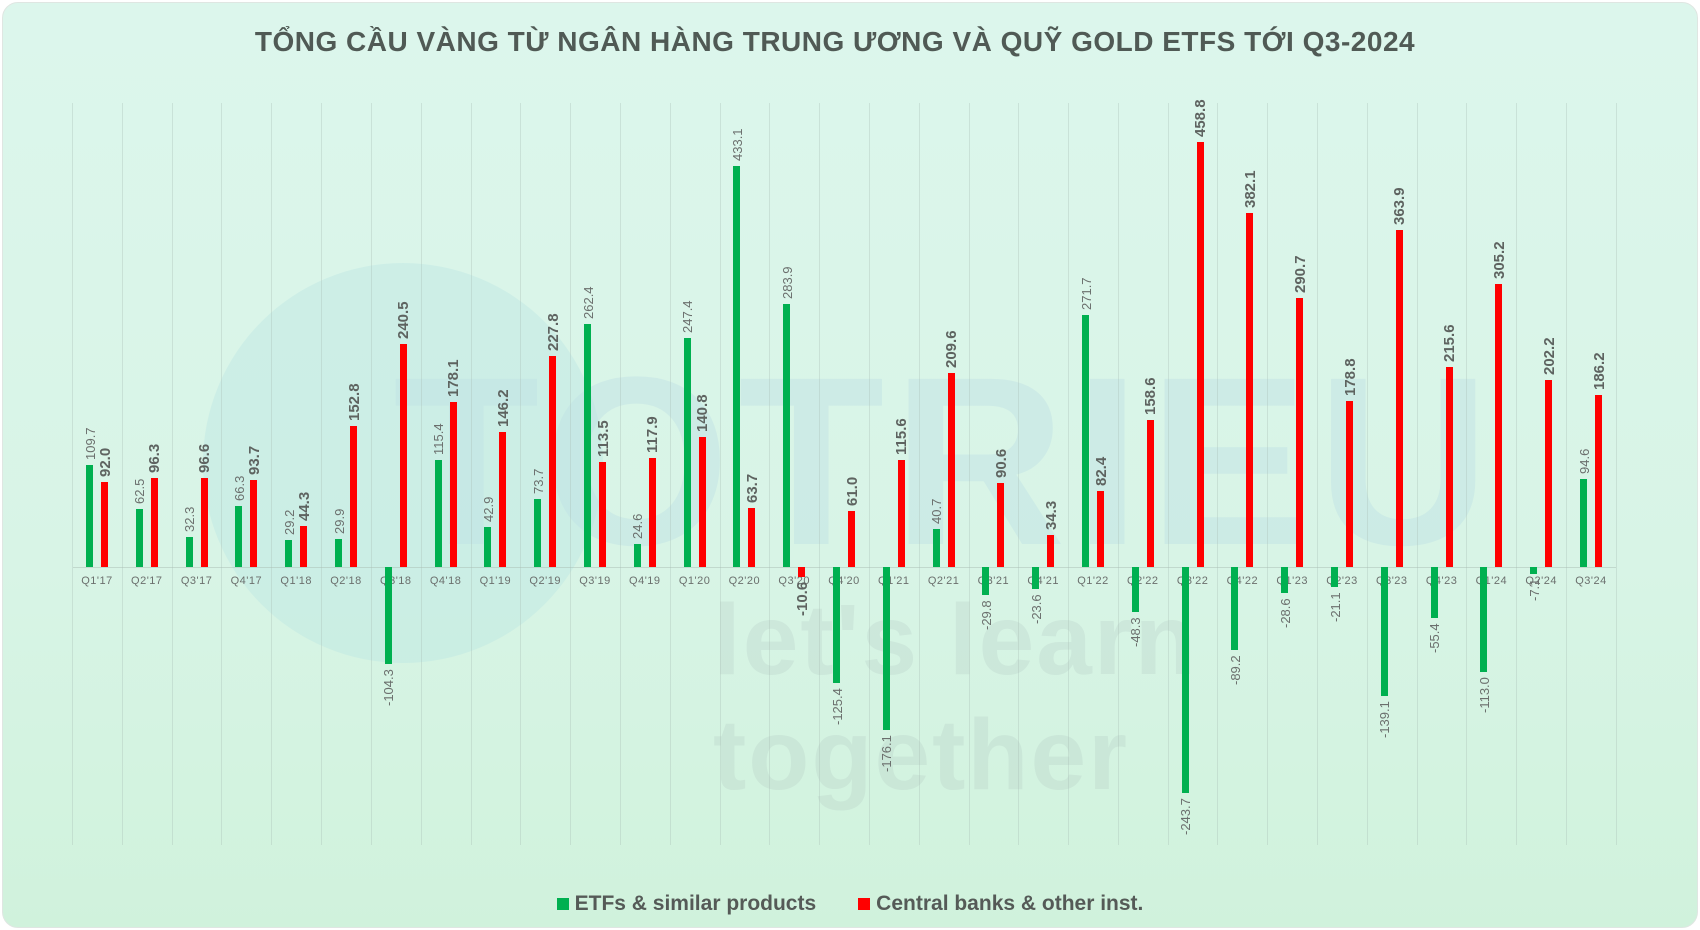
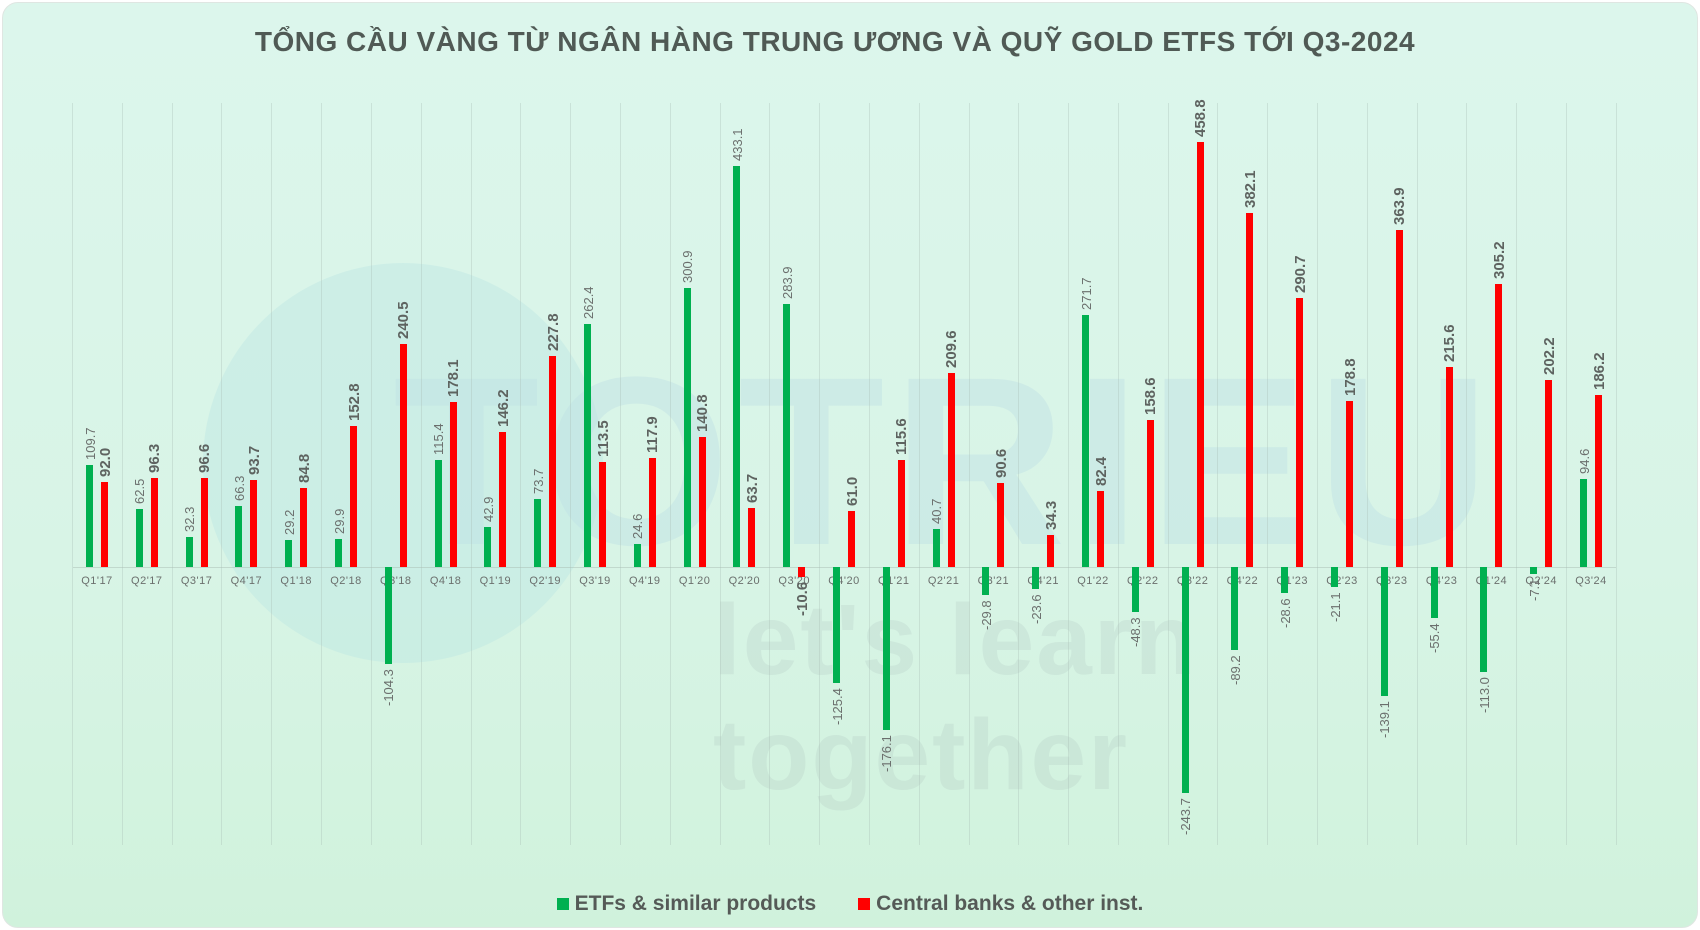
Central banks & other inst./Q1'18: 44.3 -> 84.8
ETFs & similar products/Q1'20: 247.4 -> 300.9
